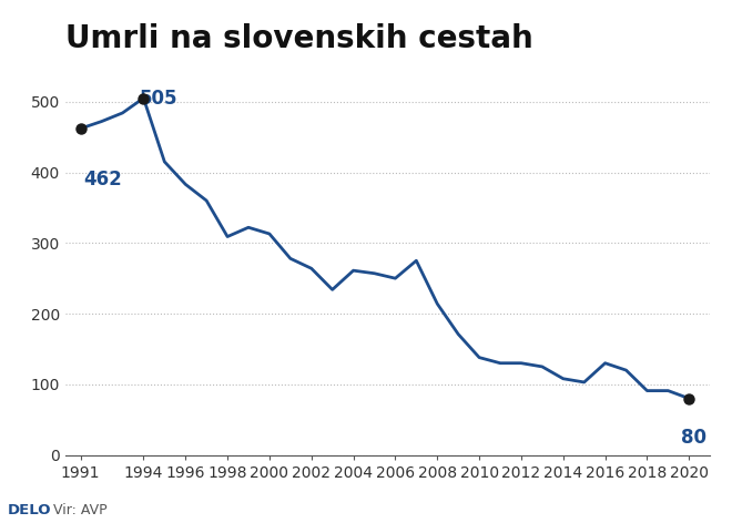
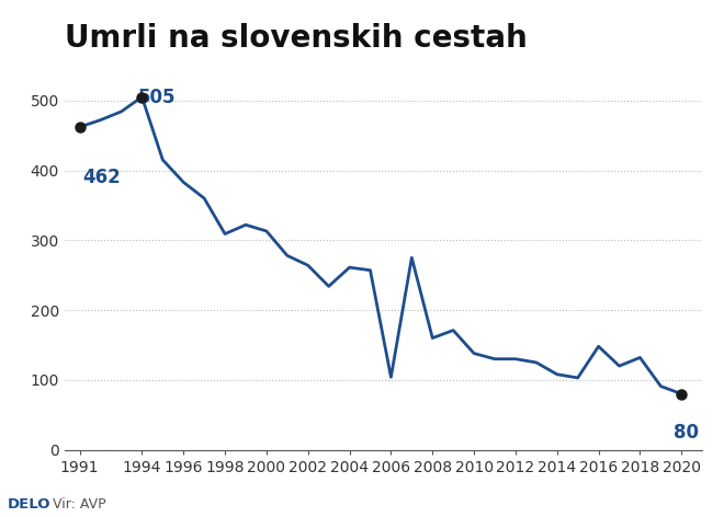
2006: 250 -> 104
2008: 214 -> 160
2016: 130 -> 148
2018: 91 -> 132
